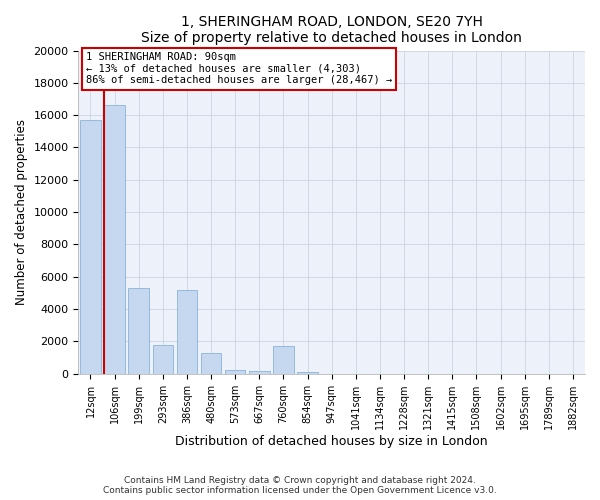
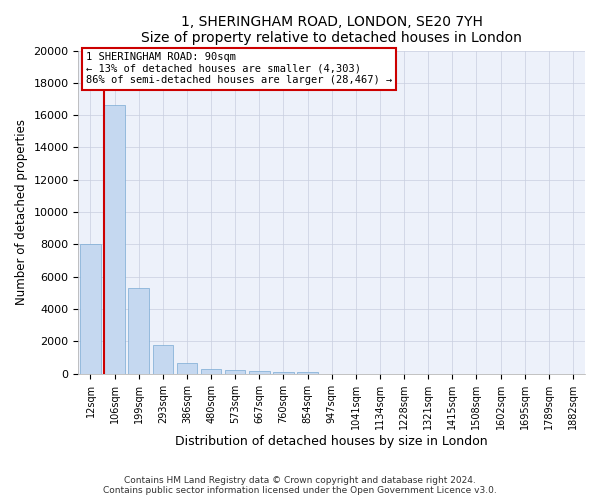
12sqm: 15700 -> 8000
386sqm: 5200 -> 600
480sqm: 1300 -> 300
760sqm: 1700 -> 100
